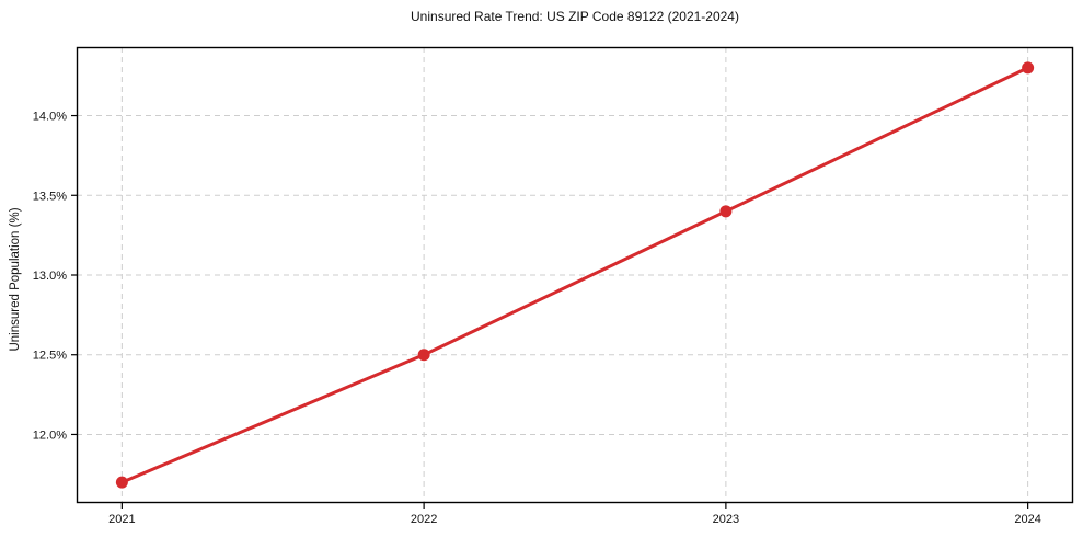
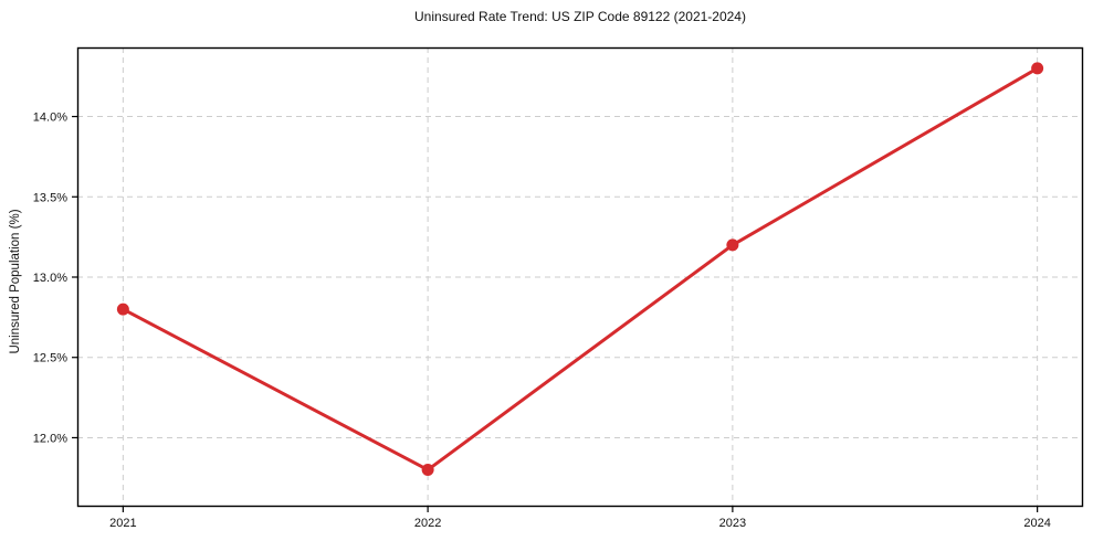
2021: 11.7% -> 12.8%
2022: 12.5% -> 11.8%
2023: 13.4% -> 13.2%
